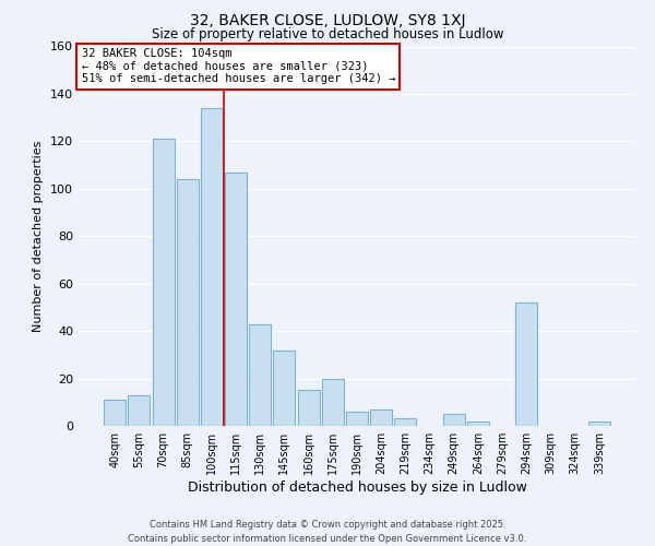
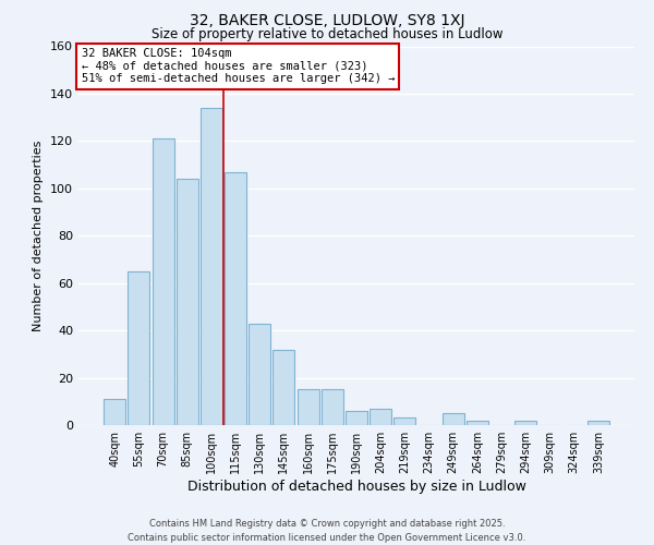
55sqm: 13 -> 65
175sqm: 20 -> 15
294sqm: 52 -> 2
